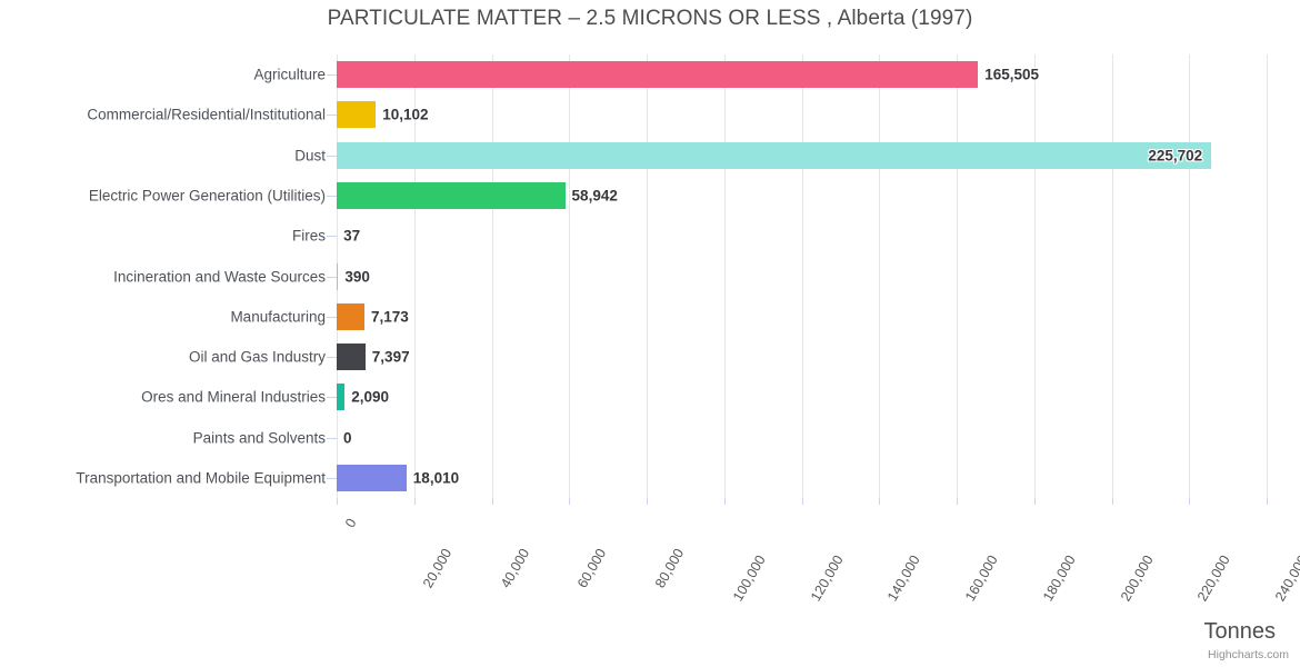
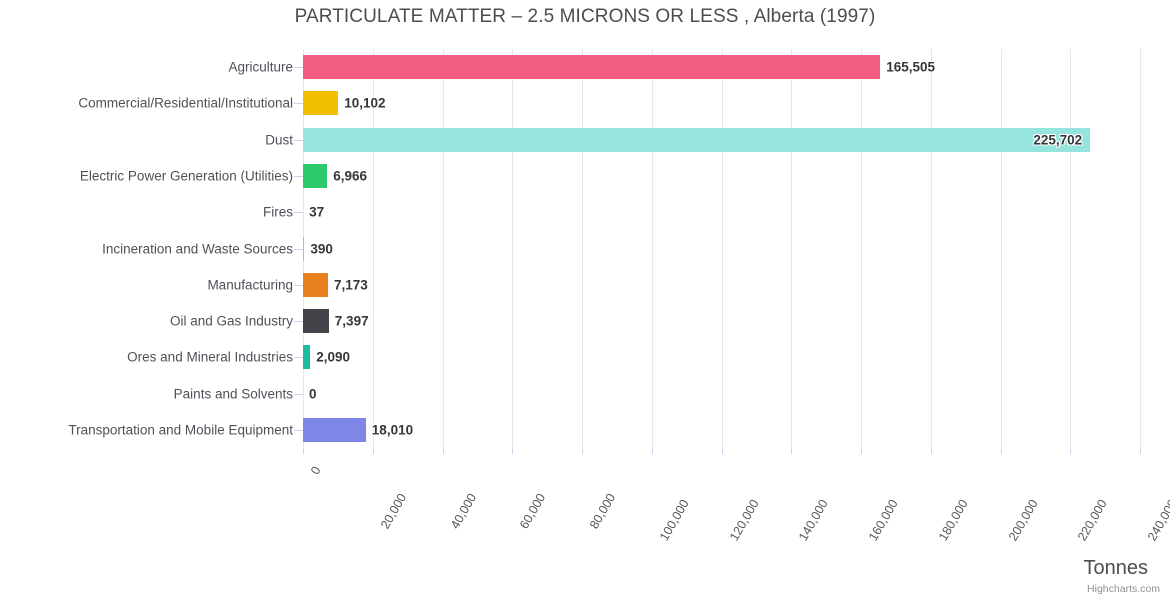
Electric Power Generation (Utilities): 58,942 -> 6,966
